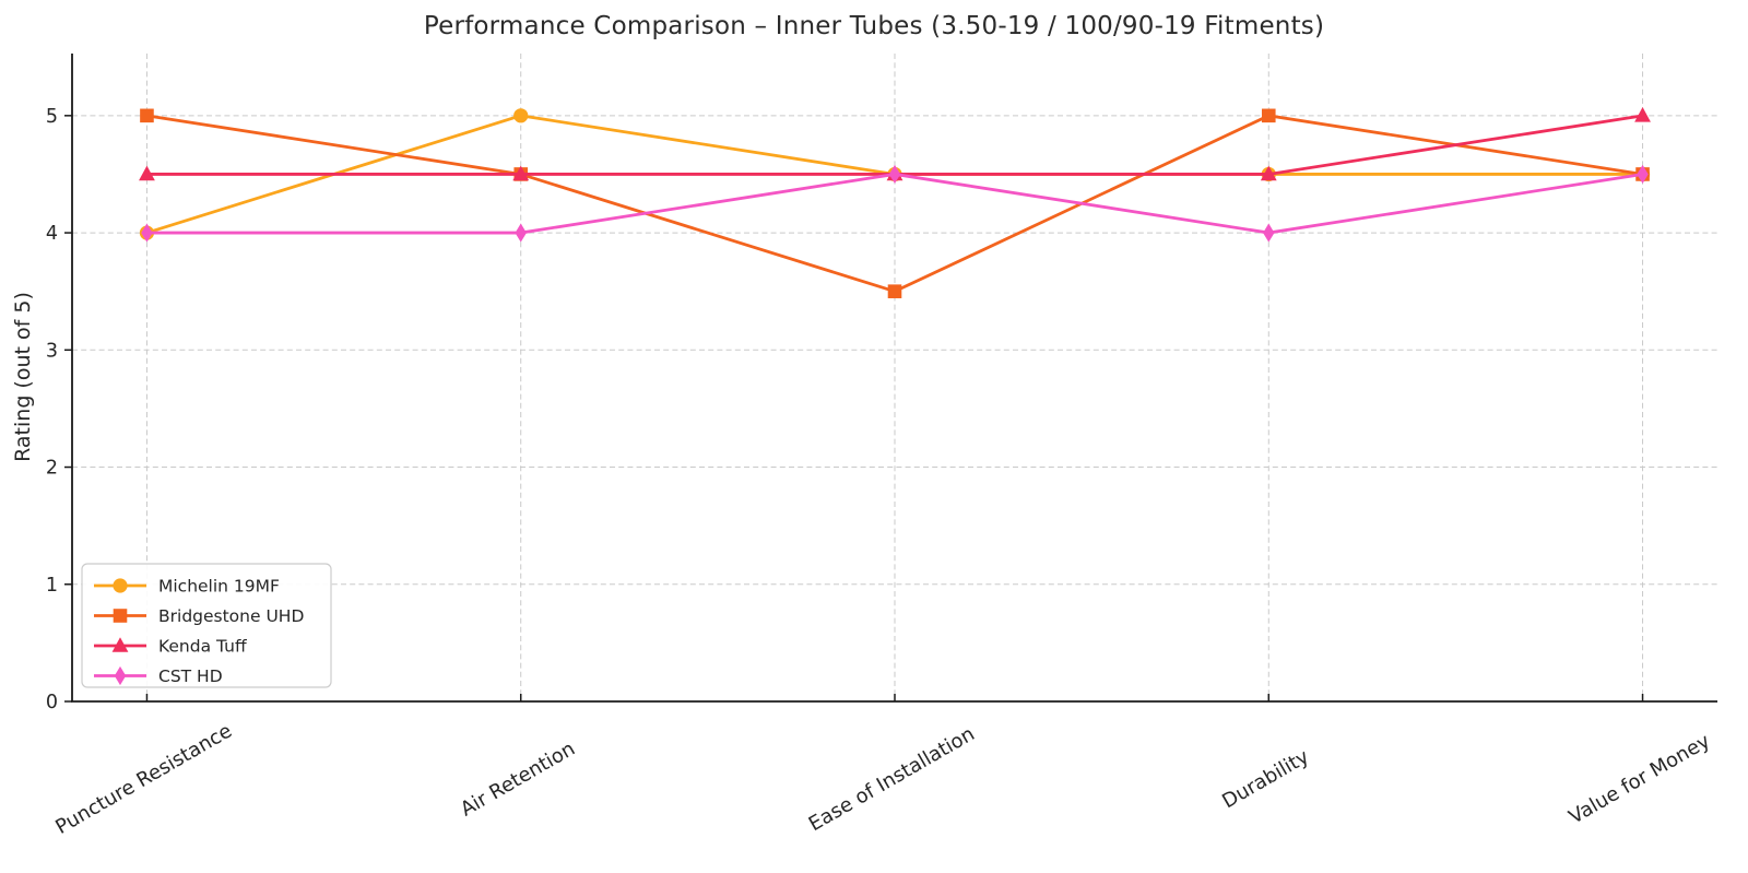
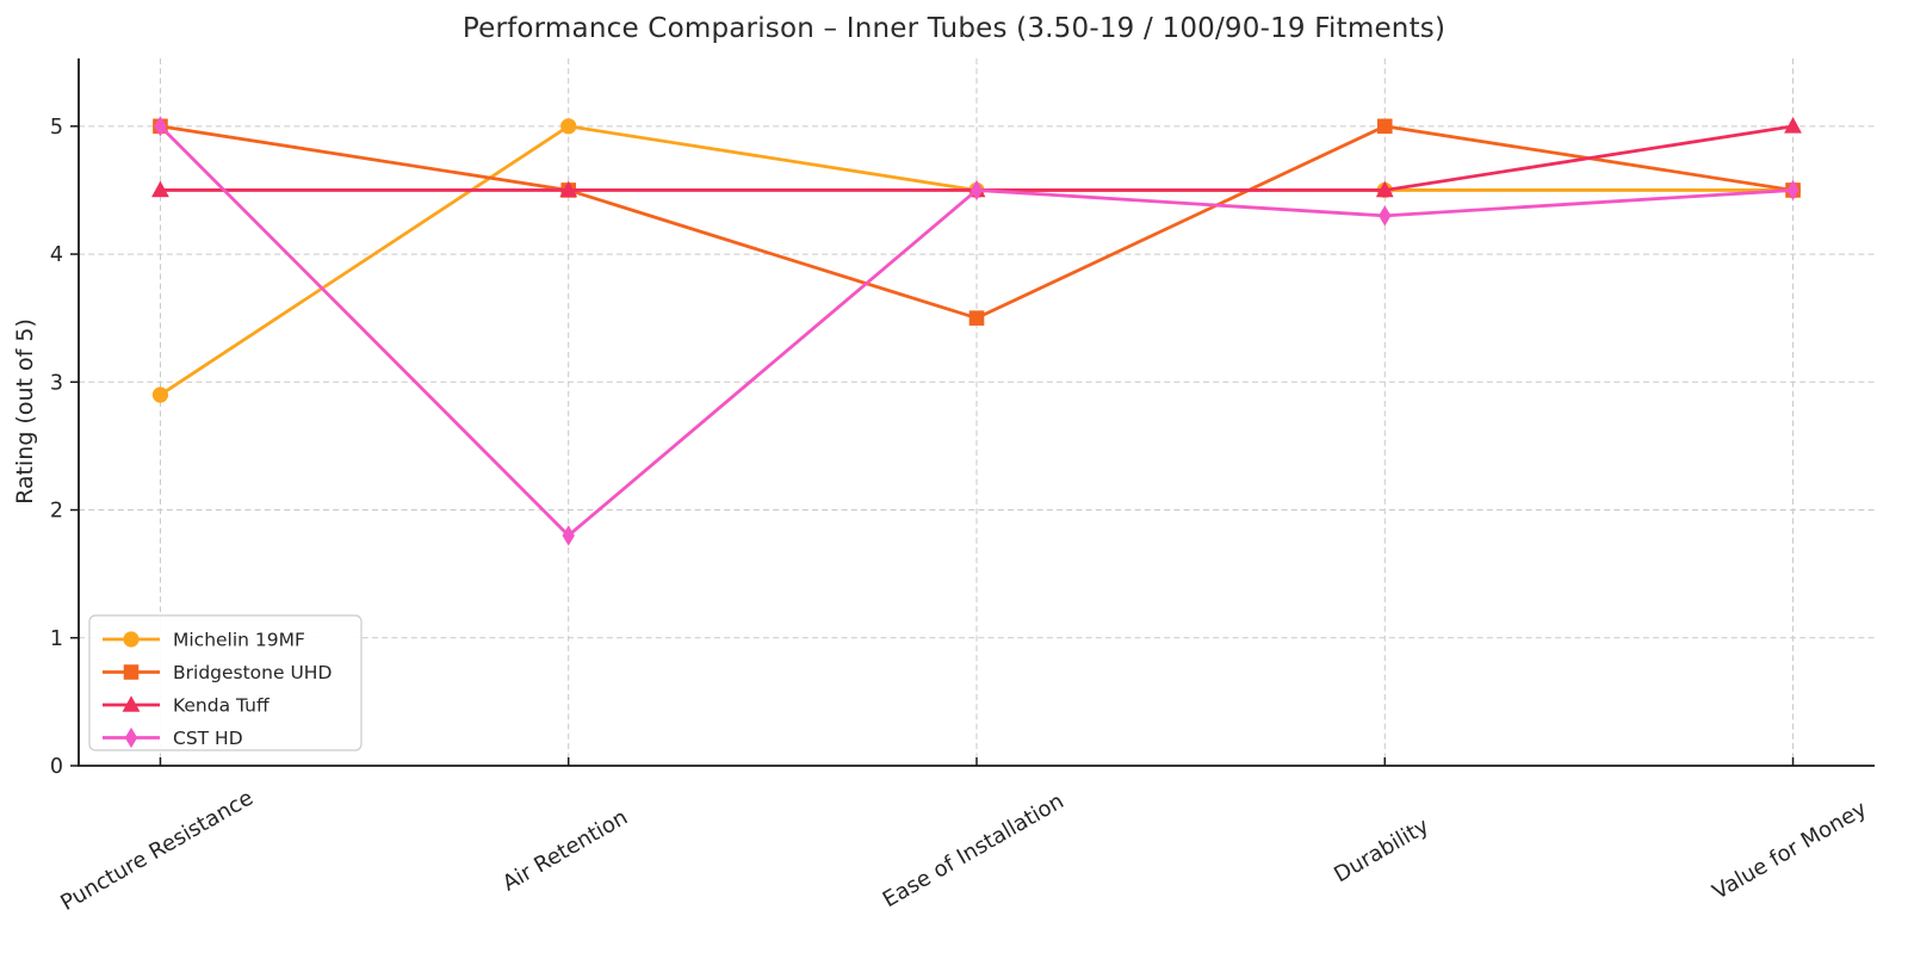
Michelin 19MF/Puncture Resistance: 4.0 -> 2.9
CST HD/Puncture Resistance: 4.0 -> 5.0
CST HD/Air Retention: 4.0 -> 1.8
CST HD/Durability: 4.0 -> 4.3
